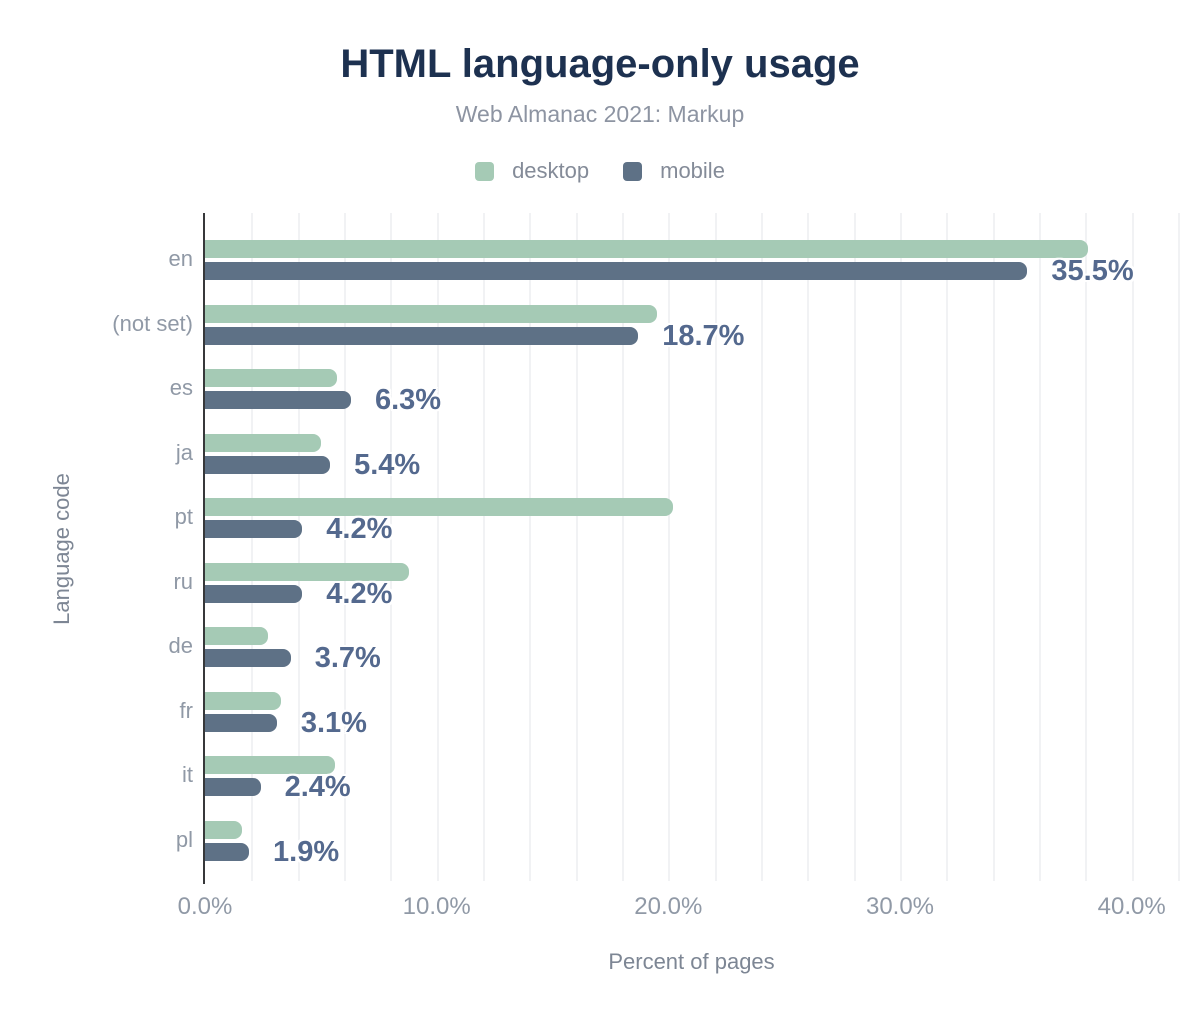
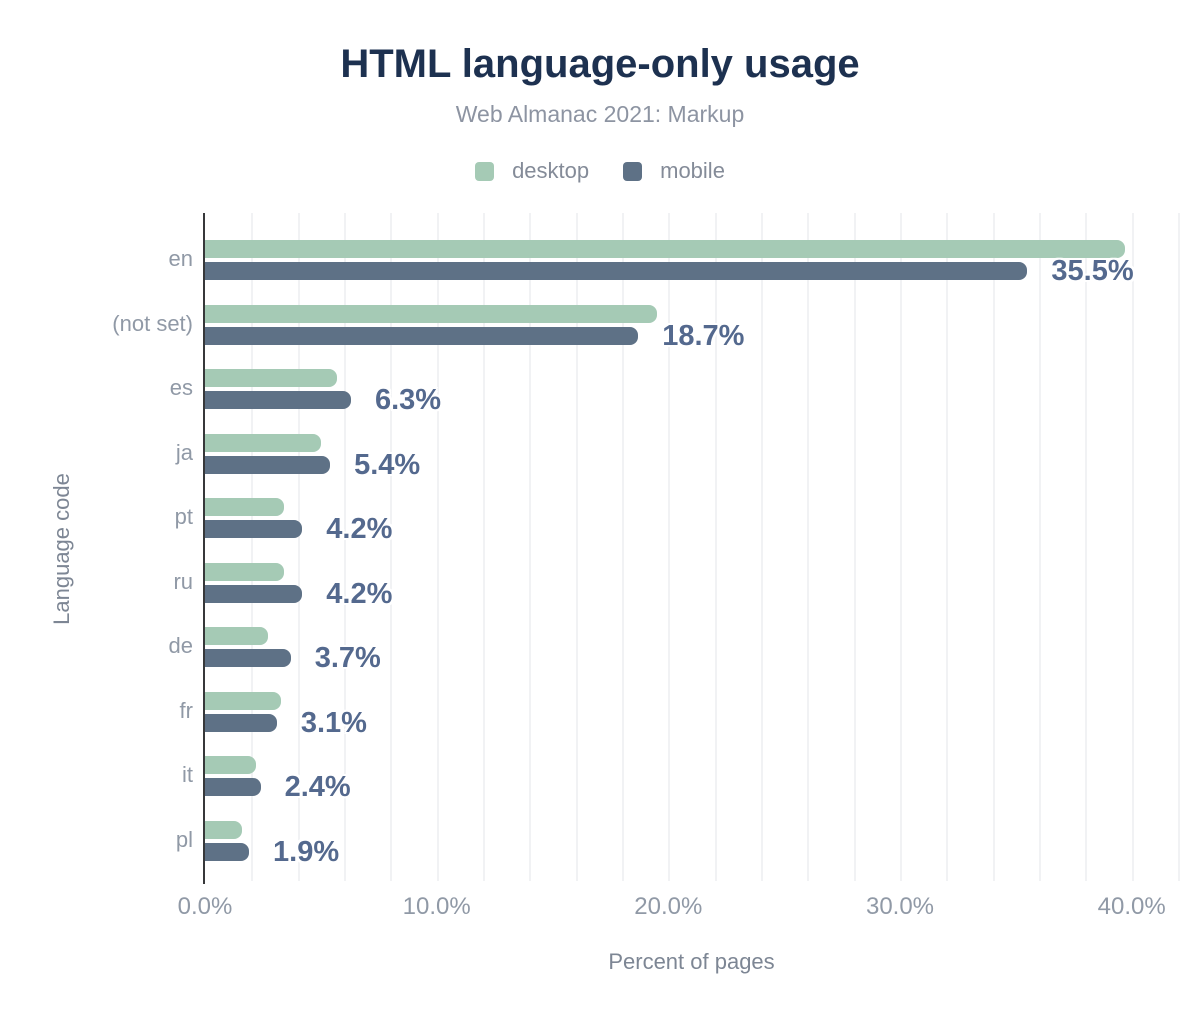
desktop/en: 38.1% -> 39.7%
desktop/pt: 20.2% -> 3.4%
desktop/ru: 8.8% -> 3.4%
desktop/it: 5.6% -> 2.2%
